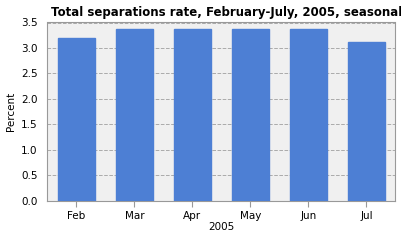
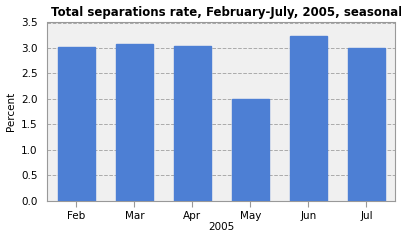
Feb: 3.20 -> 3.02
Mar: 3.38 -> 3.08
Apr: 3.38 -> 3.04
May: 3.38 -> 2.00
Jun: 3.38 -> 3.24
Jul: 3.12 -> 3.00
